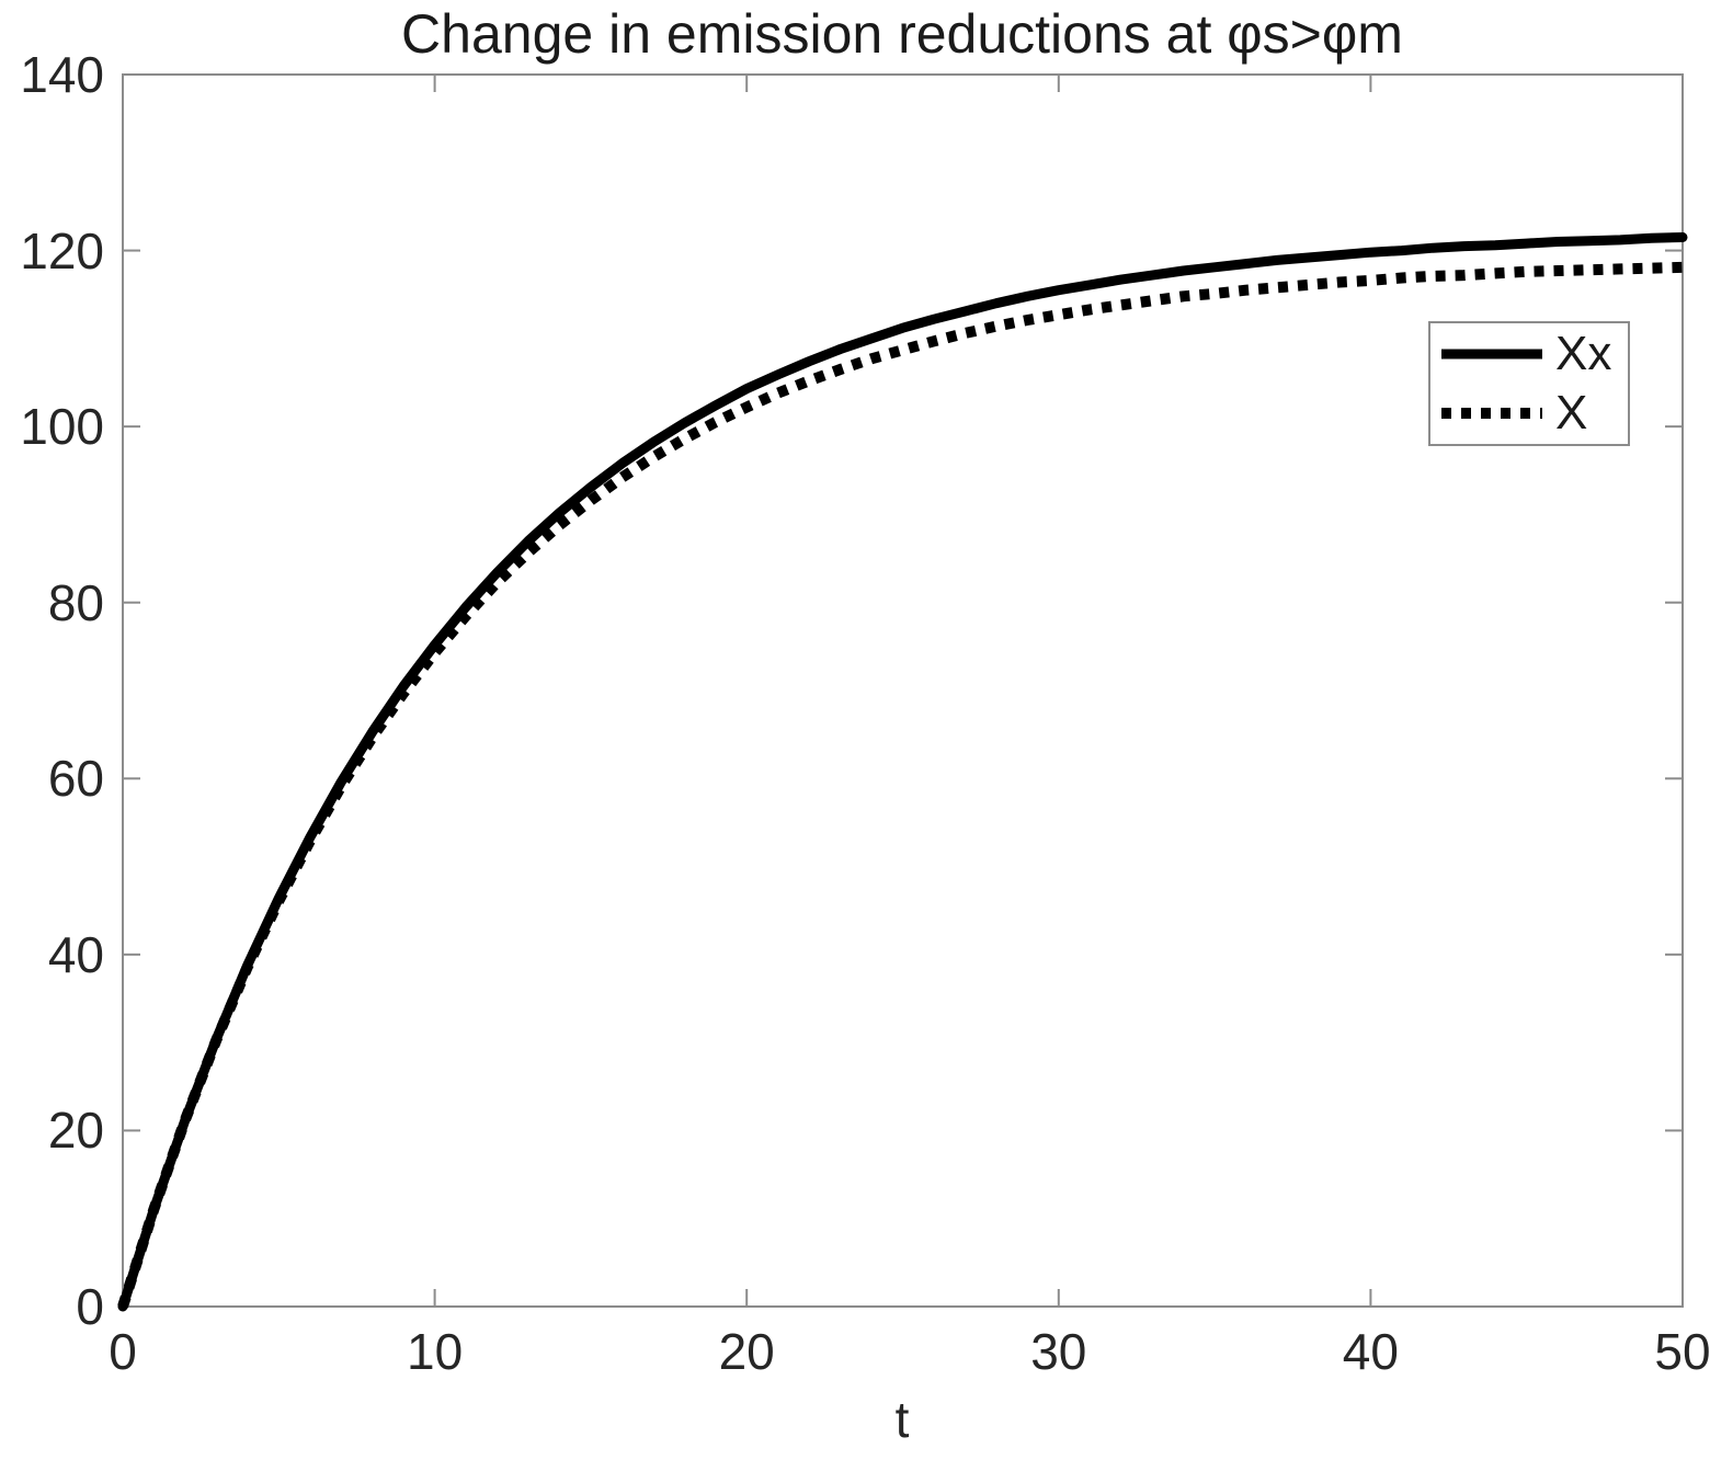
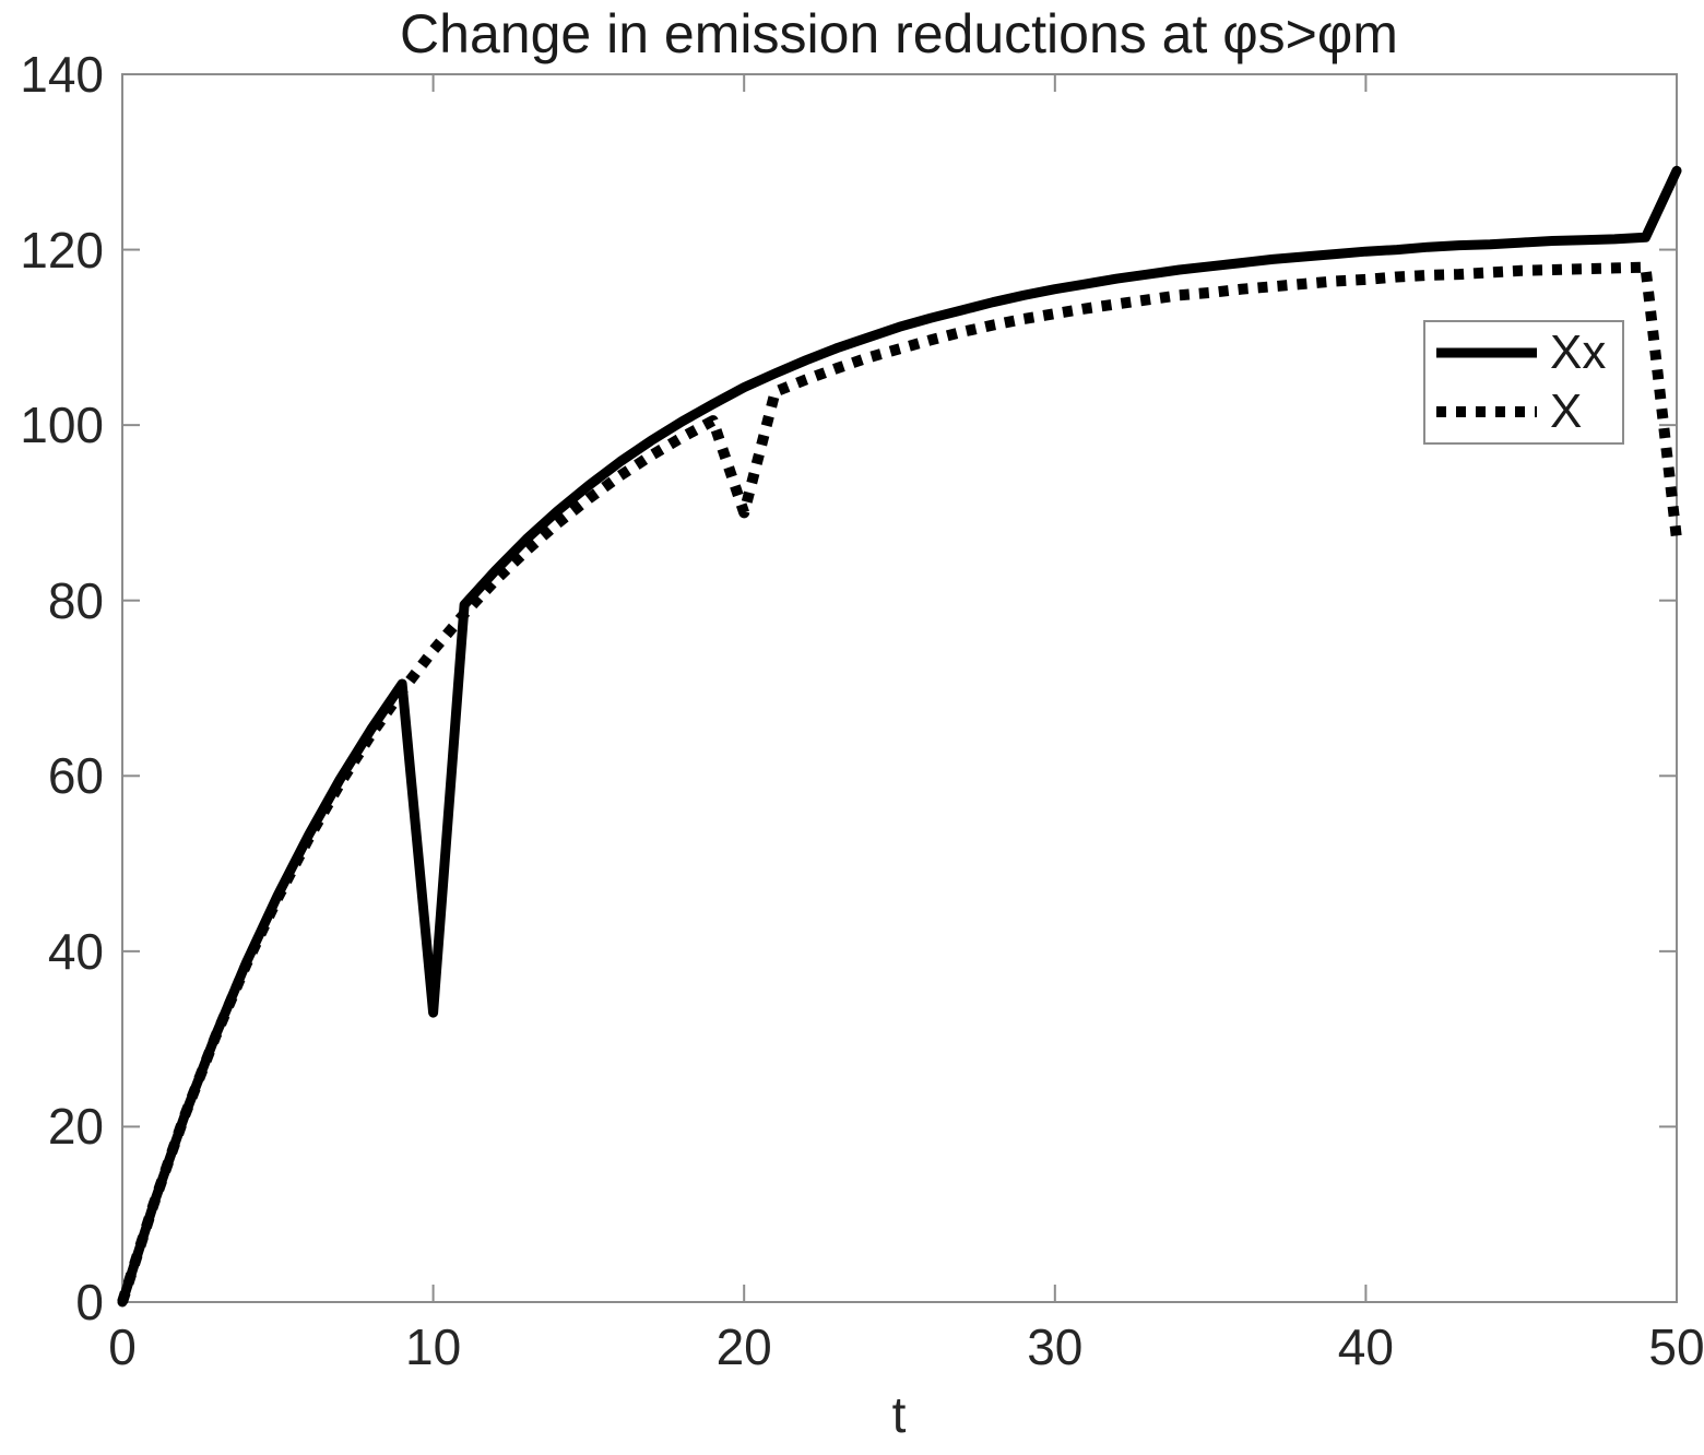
Xx/10: 75 -> 33
X/20: 102 -> 90
Xx/50: 122 -> 129
X/50: 118 -> 87
